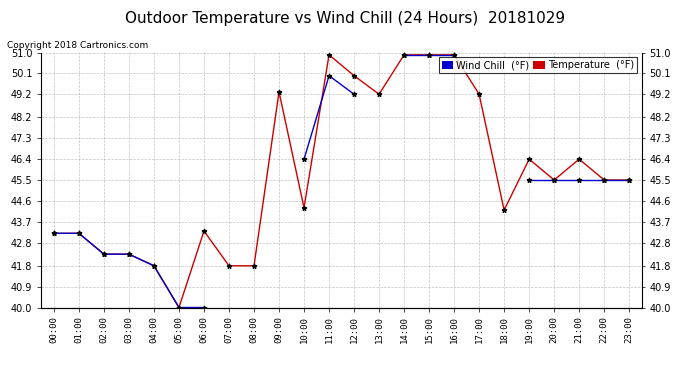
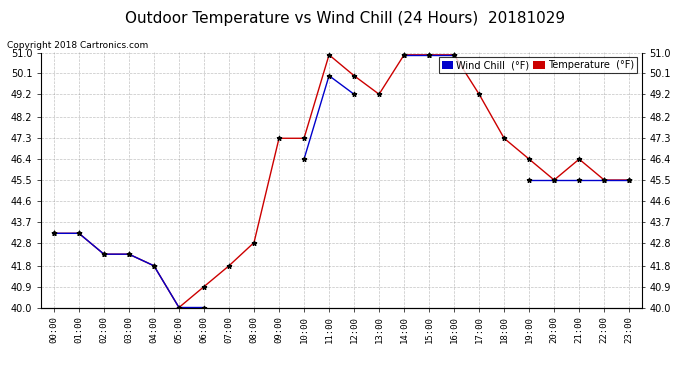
Temperature (°F)/06:00: 43.3 -> 40.9
Temperature (°F)/08:00: 41.8 -> 42.8
Temperature (°F)/09:00: 49.3 -> 47.3
Temperature (°F)/10:00: 44.3 -> 47.3
Temperature (°F)/18:00: 44.2 -> 47.3
